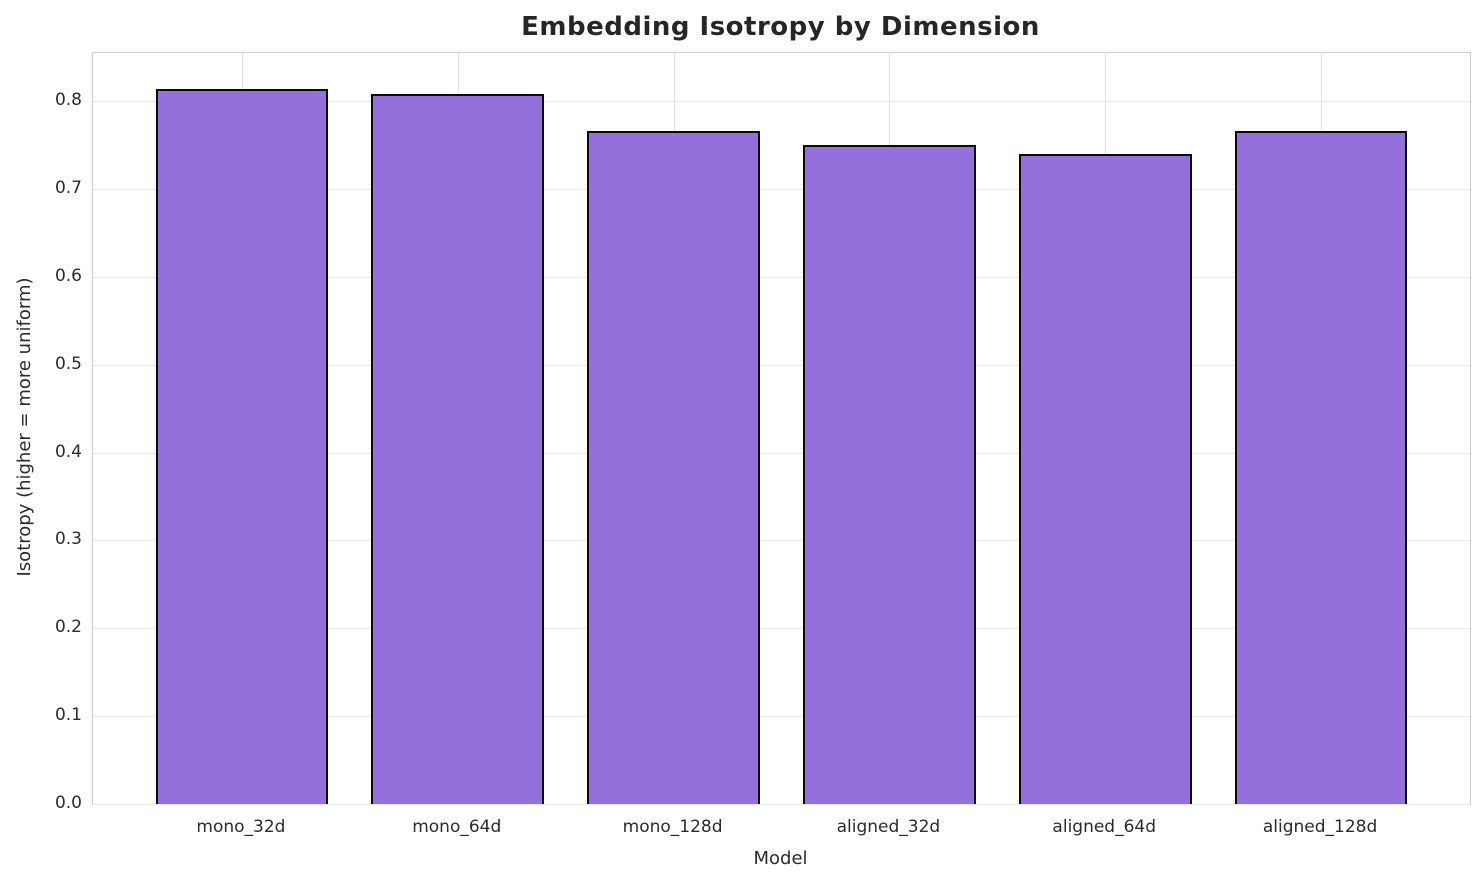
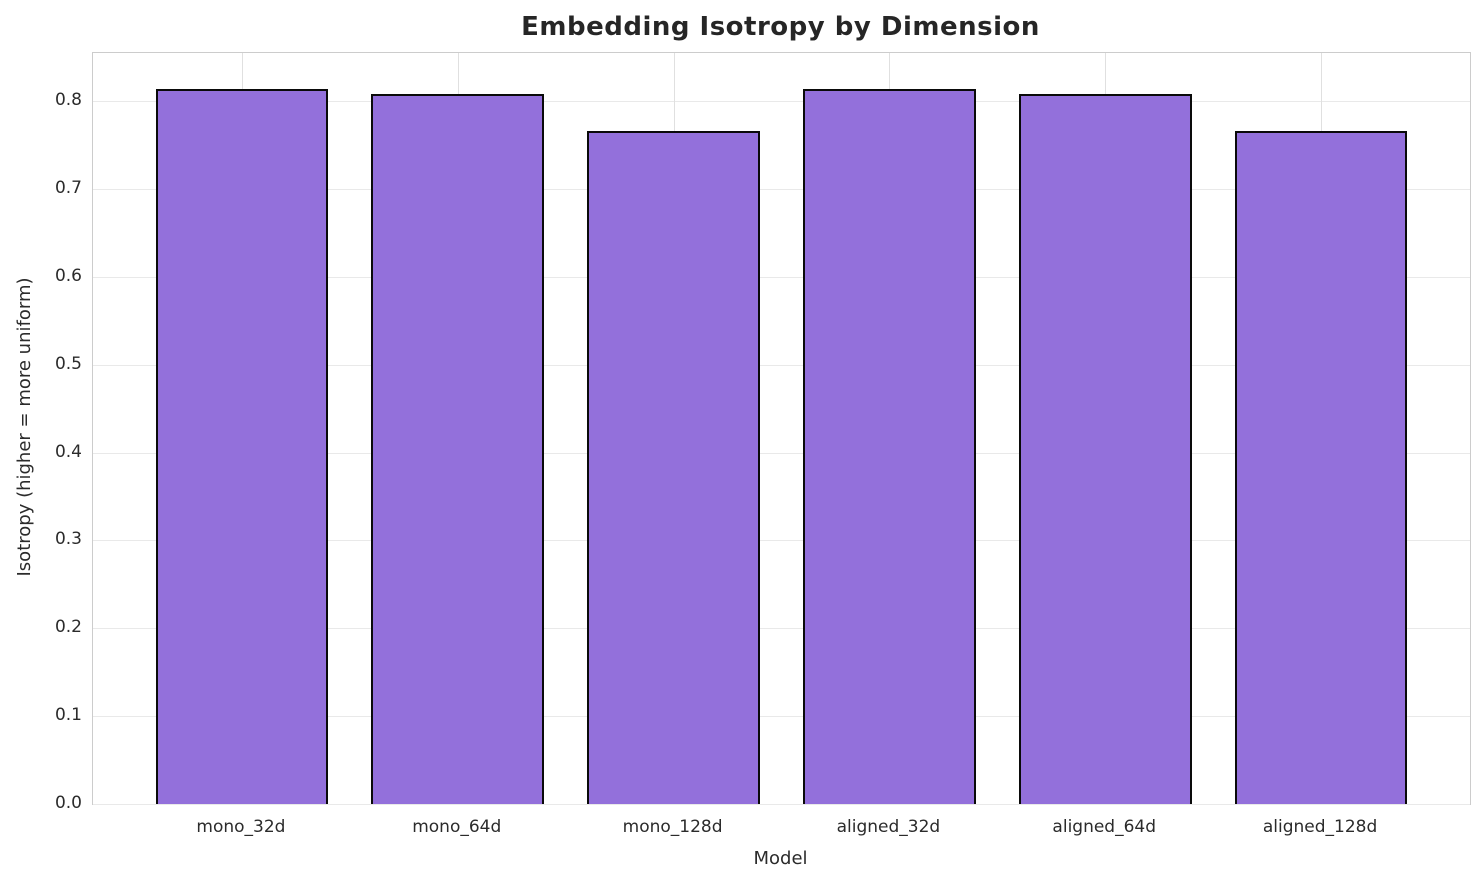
aligned_32d: 0.75 -> 0.81
aligned_64d: 0.74 -> 0.81
